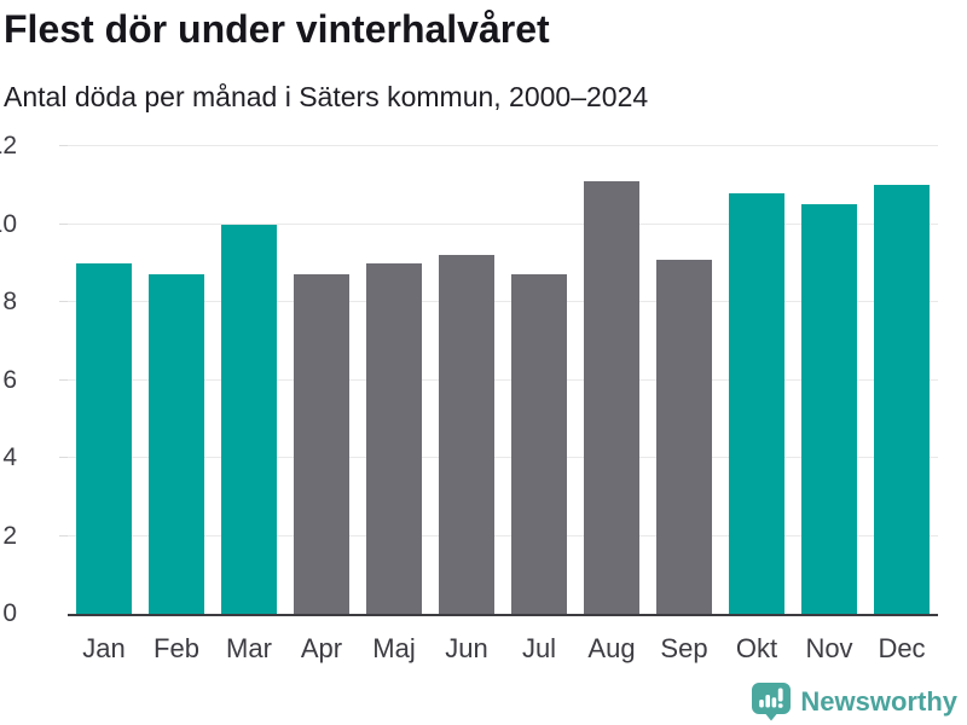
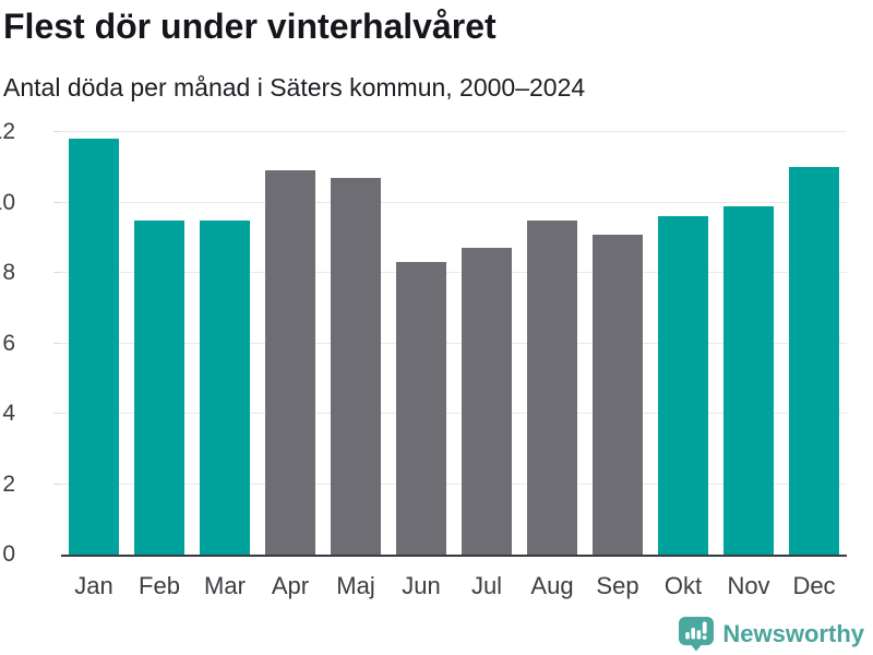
Jan: 9.0 -> 11.8
Feb: 8.7 -> 9.5
Mar: 10.0 -> 9.5
Apr: 8.7 -> 10.9
Maj: 9.0 -> 10.7
Jun: 9.2 -> 8.3
Aug: 11.1 -> 9.5
Okt: 10.8 -> 9.6
Nov: 10.5 -> 9.9
